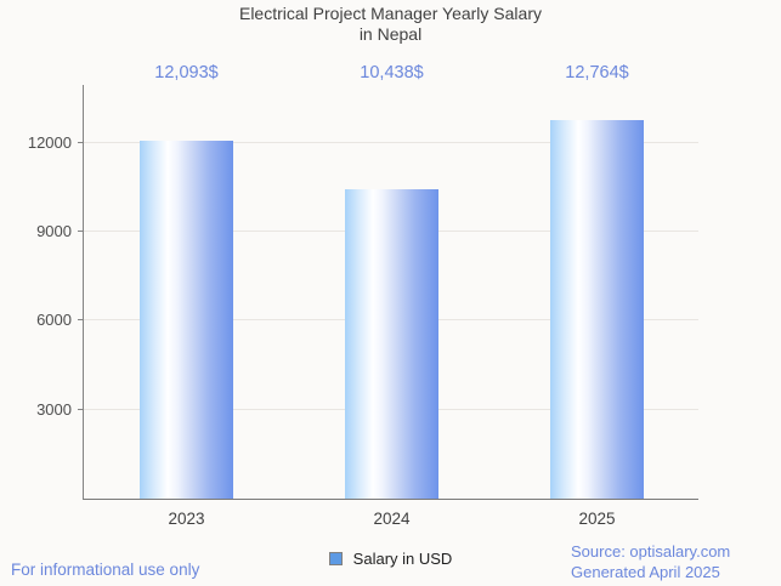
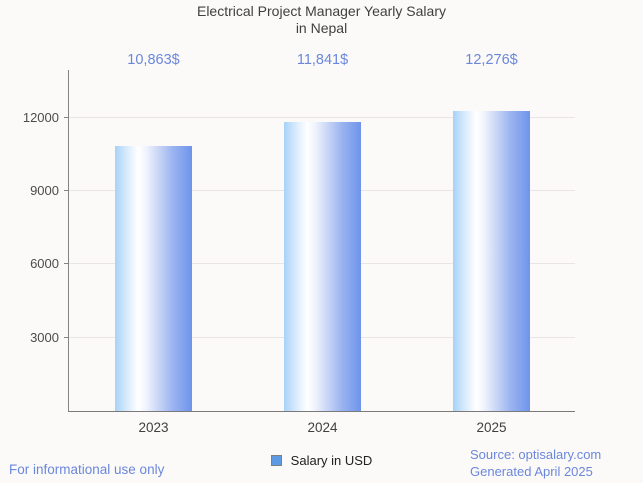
2023: 12,093 -> 10,863
2024: 10,438 -> 11,841
2025: 12,764 -> 12,276
